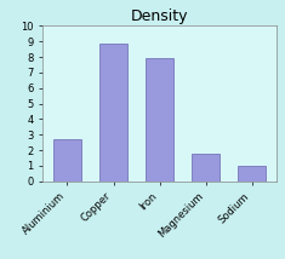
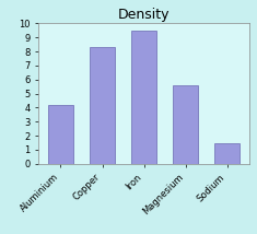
Aluminium: 2.7 -> 4.2
Copper: 8.9 -> 8.3
Iron: 7.9 -> 9.5
Magnesium: 1.7 -> 5.6
Sodium: 1.0 -> 1.5
